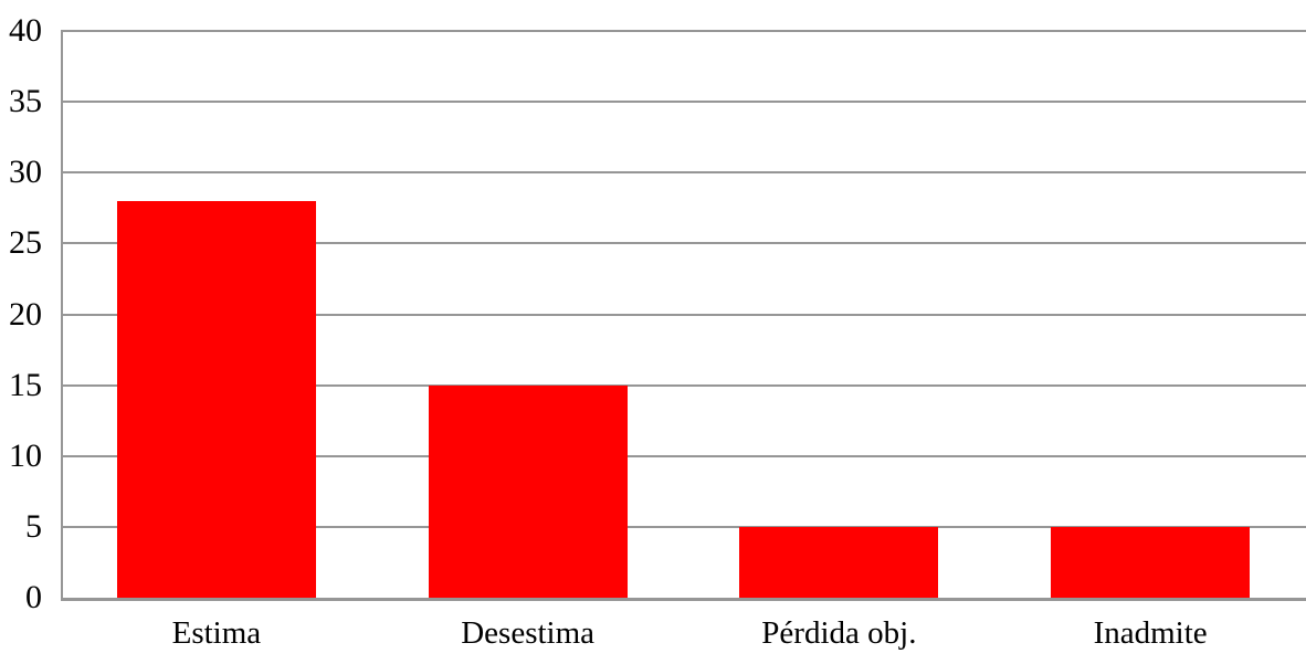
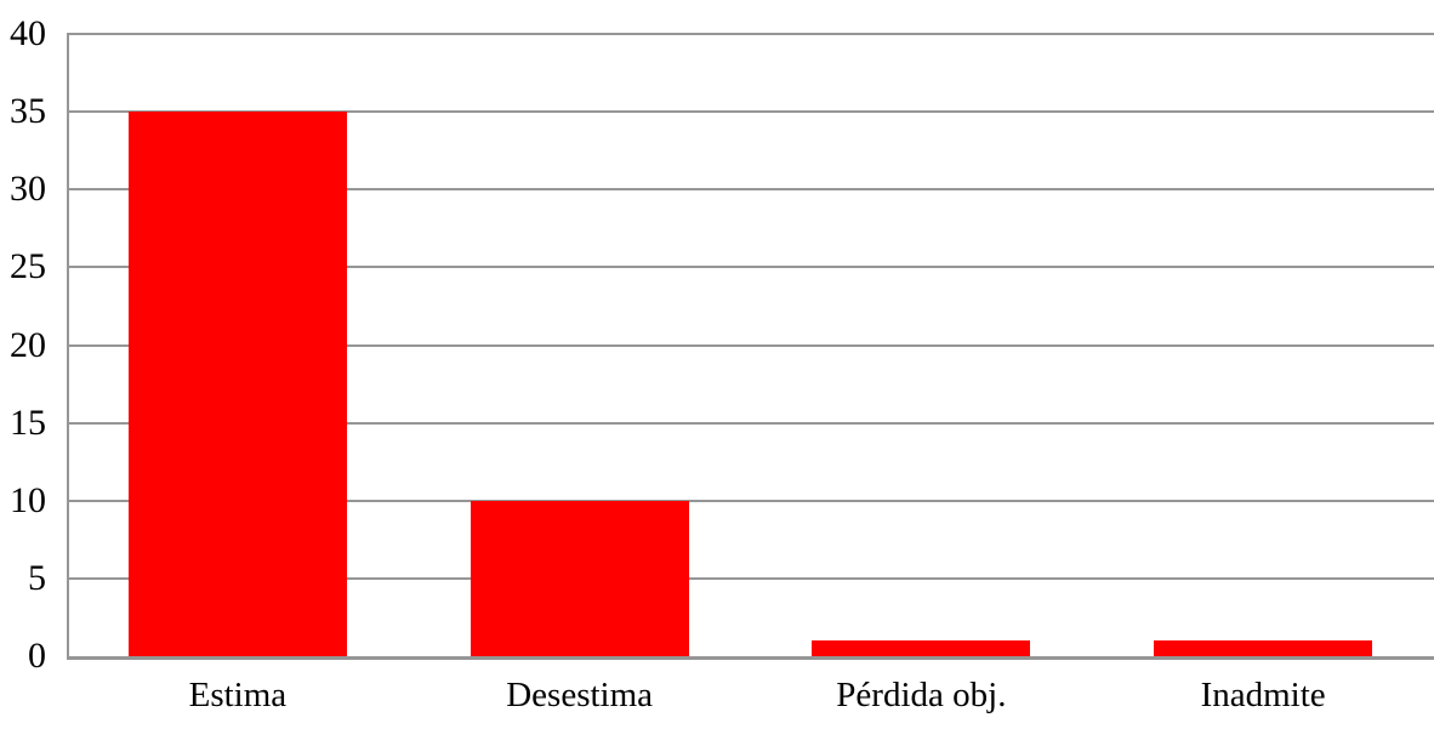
Estima: 28 -> 35
Desestima: 15 -> 10
Pérdida obj.: 5 -> 1
Inadmite: 5 -> 1
